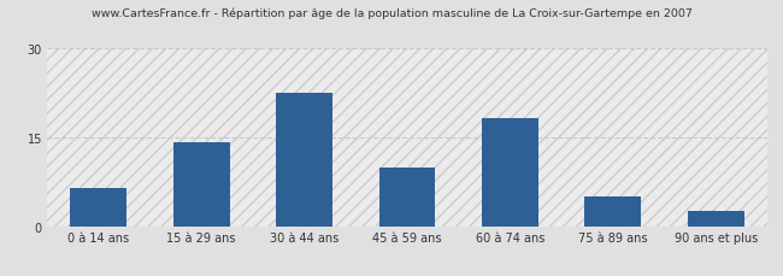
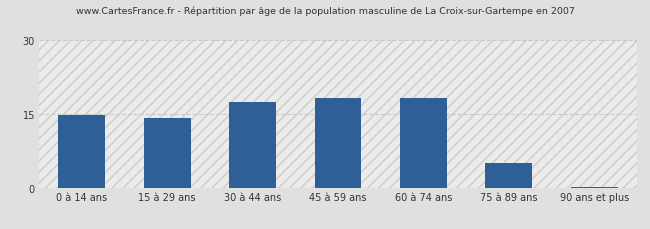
0 à 14 ans: 6.5 -> 14.7
30 à 44 ans: 22.5 -> 17.5
45 à 59 ans: 10.0 -> 18.2
90 ans et plus: 2.5 -> 0.2
